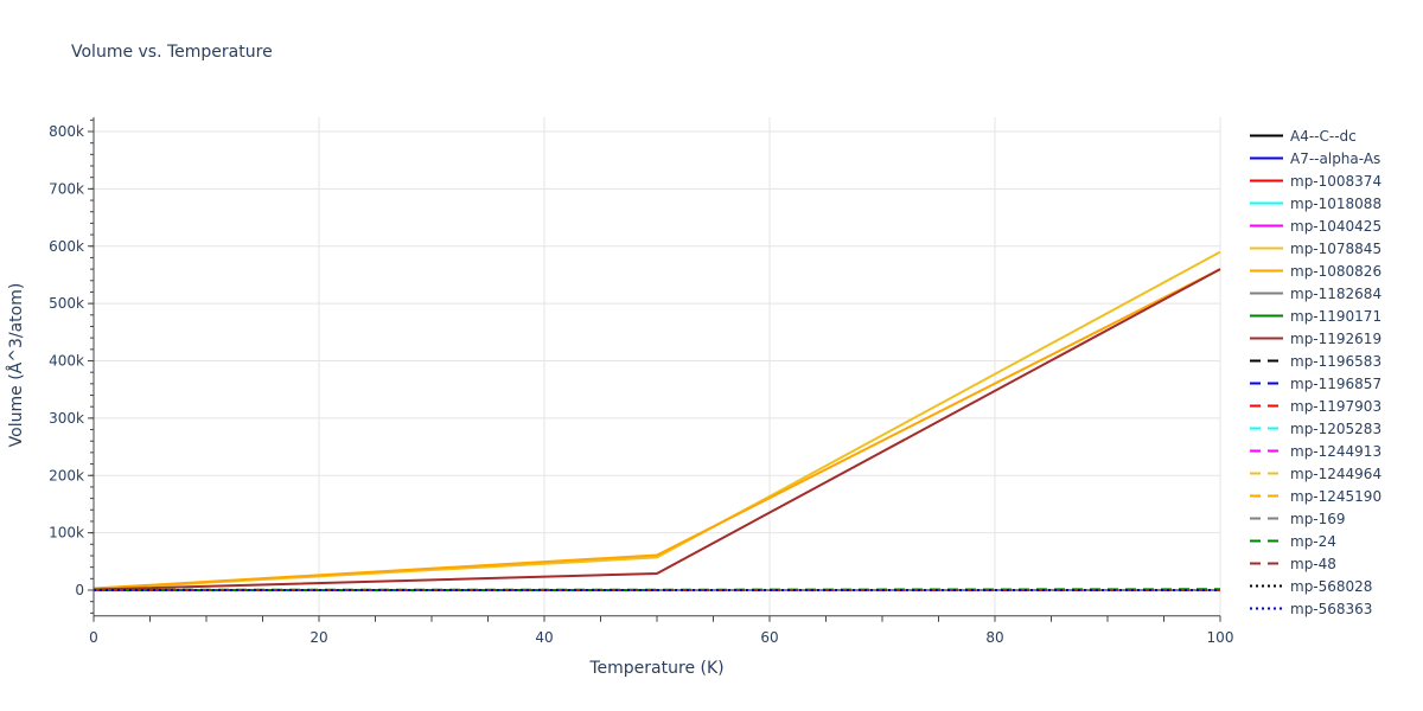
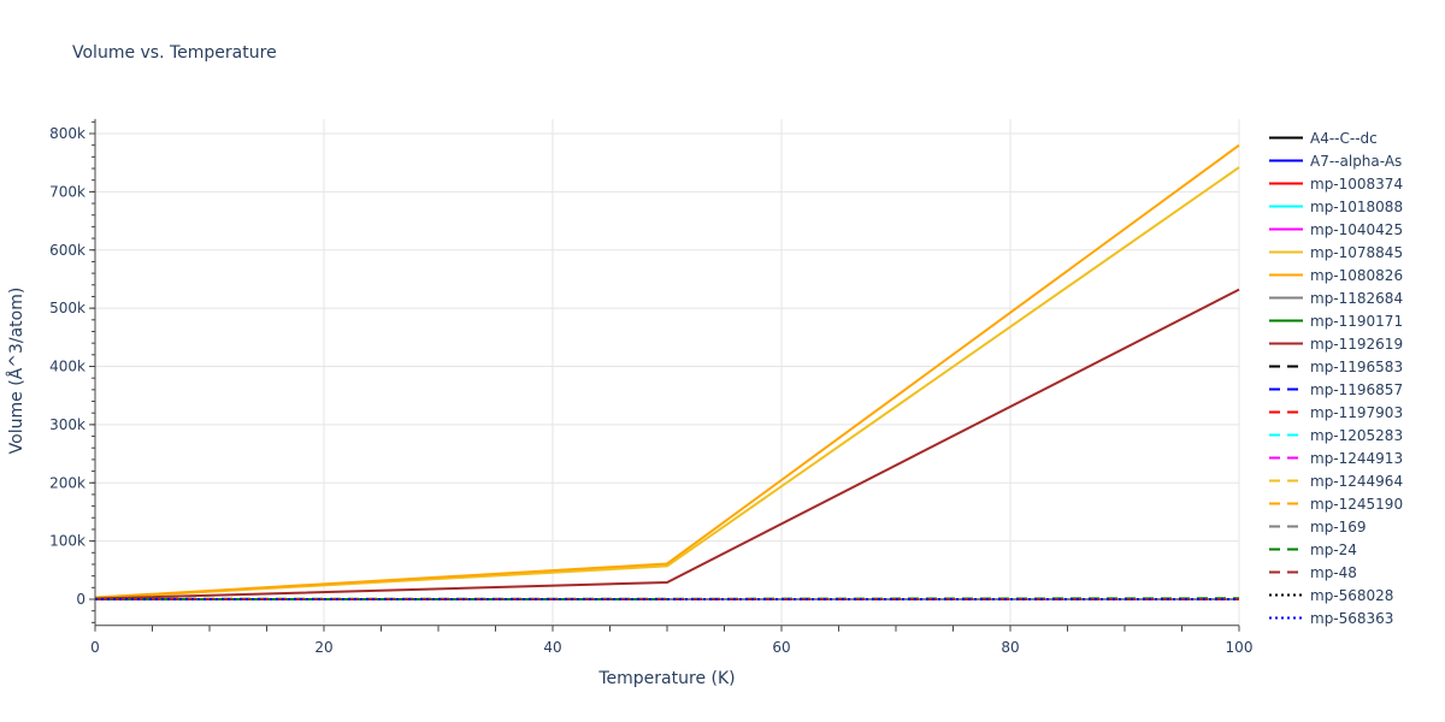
mp-1078845/100: 590k -> 740k
mp-1080826/100: 560k -> 780k
mp-1192619/100: 560k -> 530k
